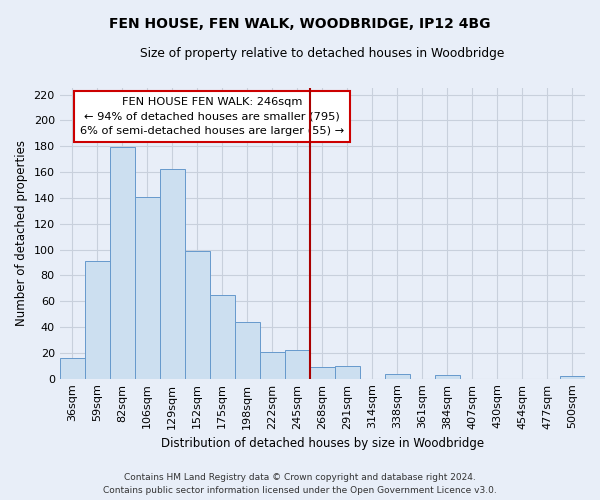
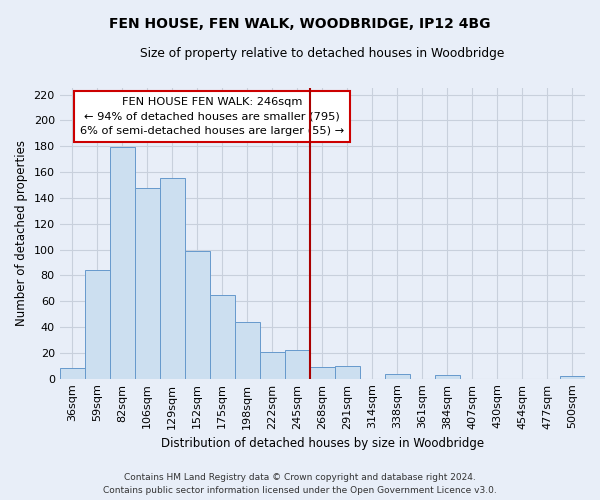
36sqm: 16 -> 8
59sqm: 91 -> 84
106sqm: 141 -> 148
129sqm: 162 -> 155
